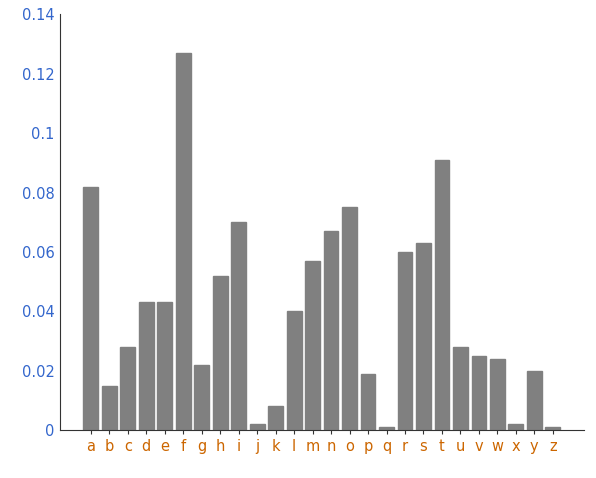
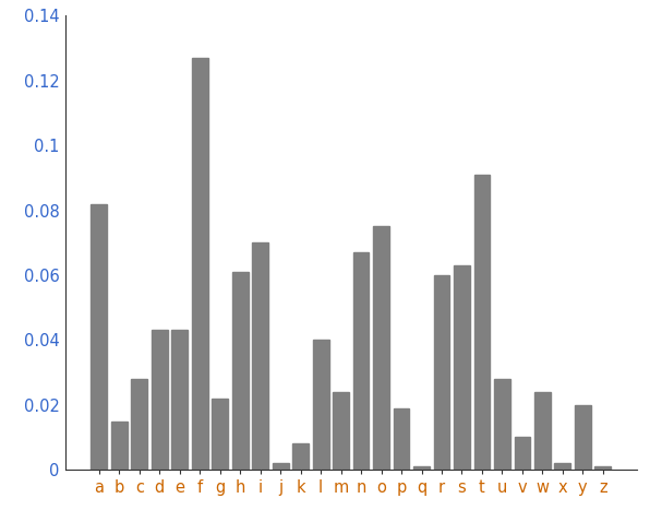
h: 0.052 -> 0.061
m: 0.057 -> 0.024
v: 0.025 -> 0.010
